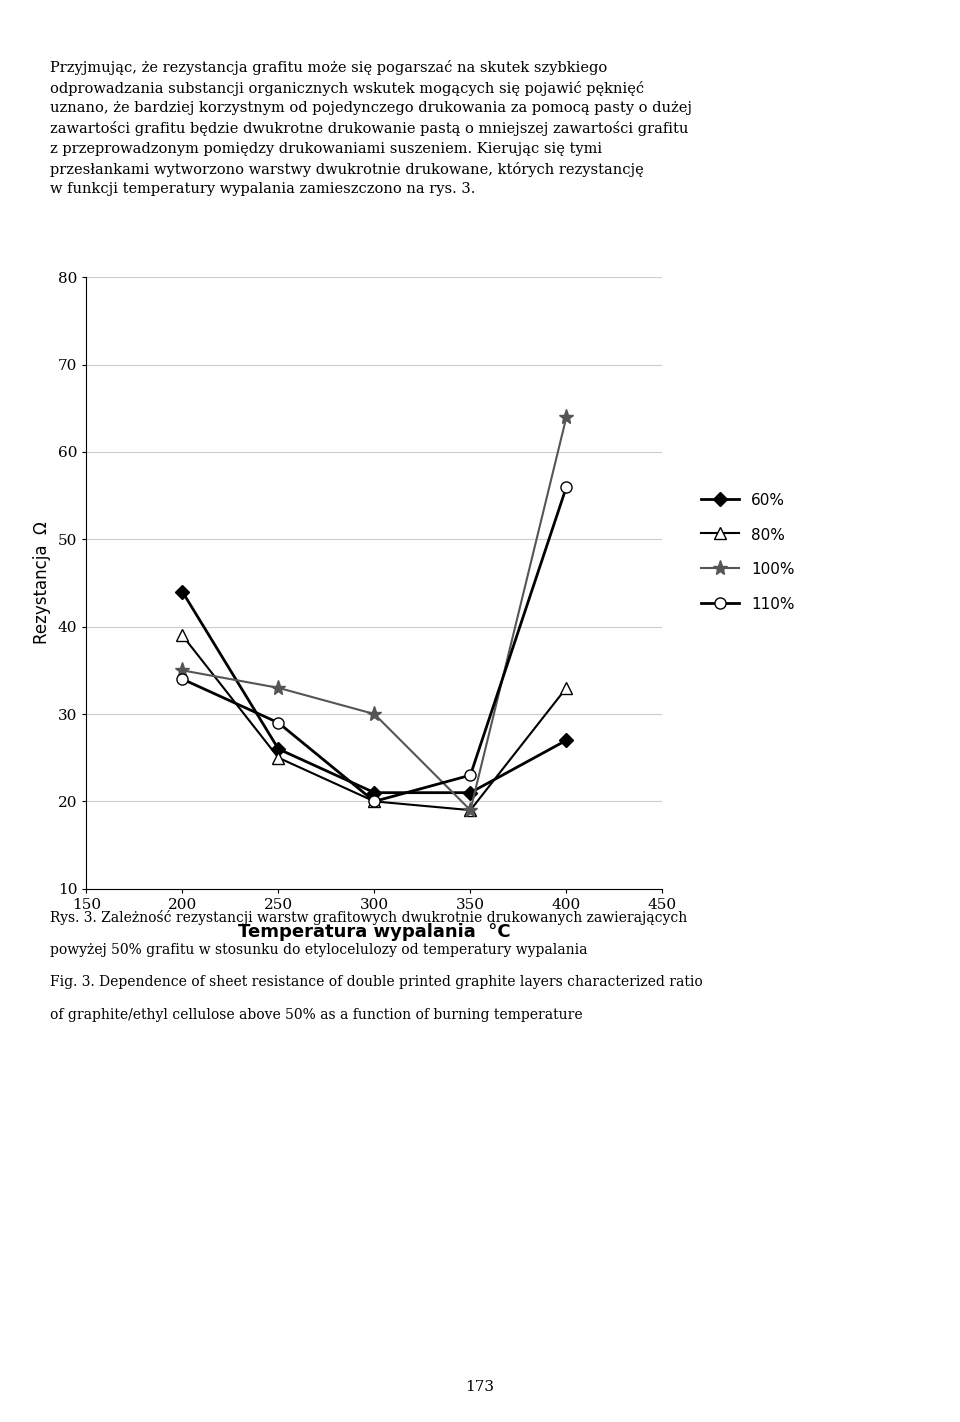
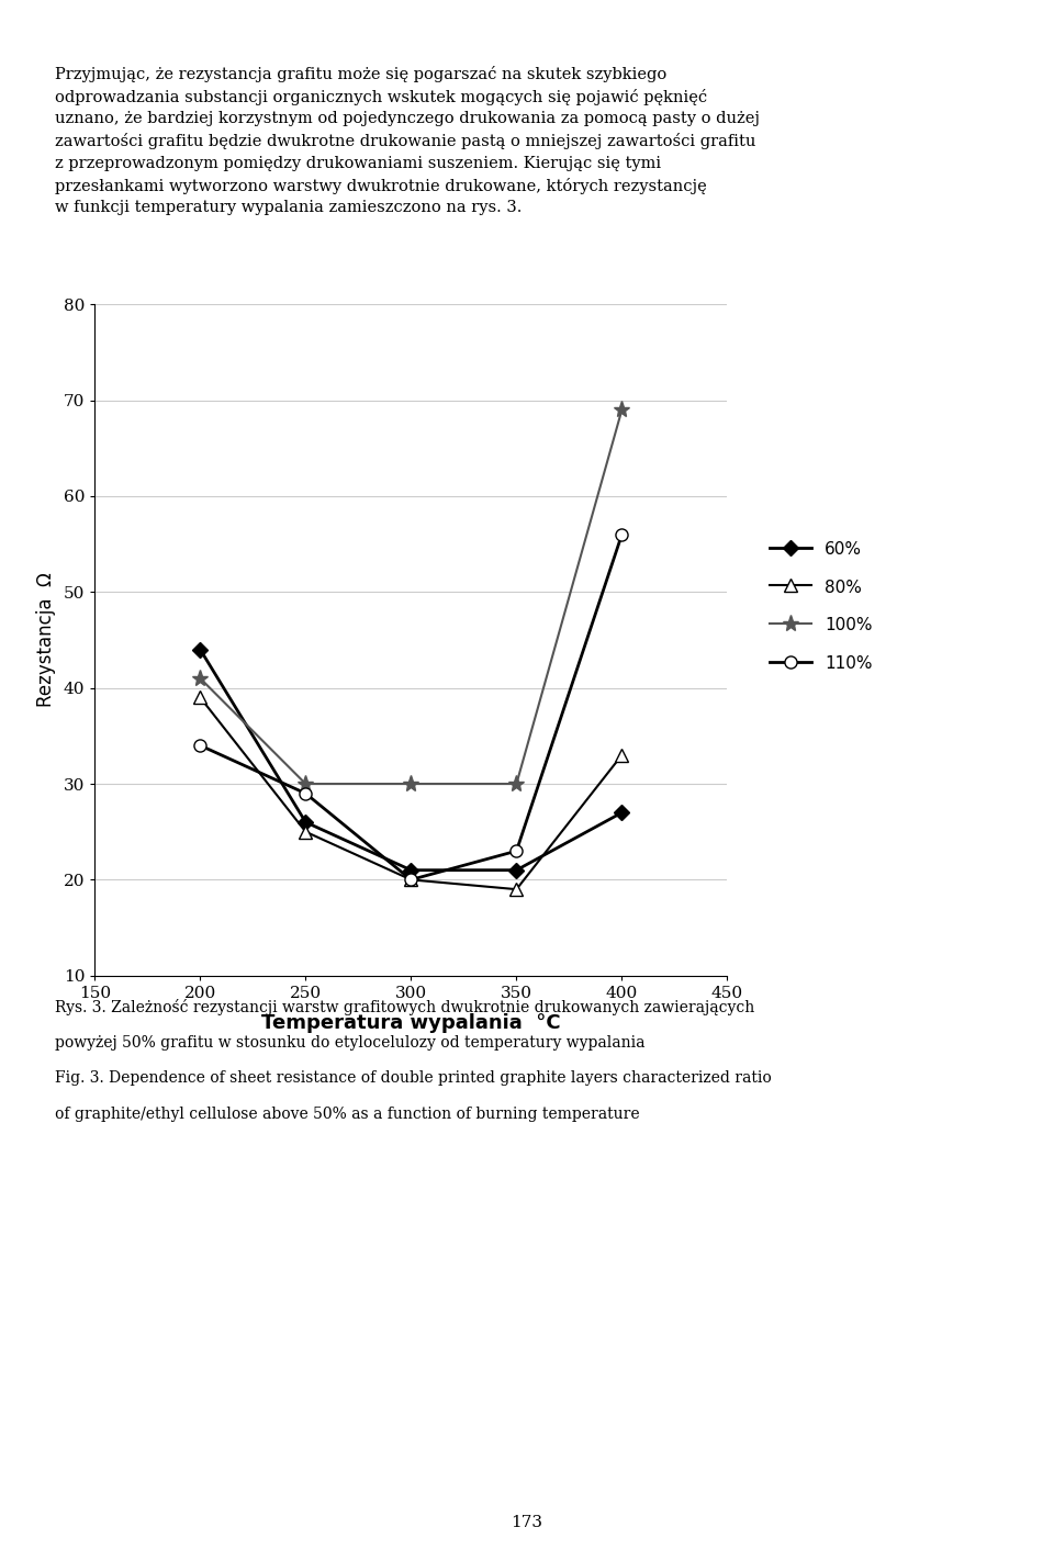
100%/200: 35 -> 41
100%/250: 33 -> 30
100%/350: 19 -> 30
100%/400: 64 -> 69
